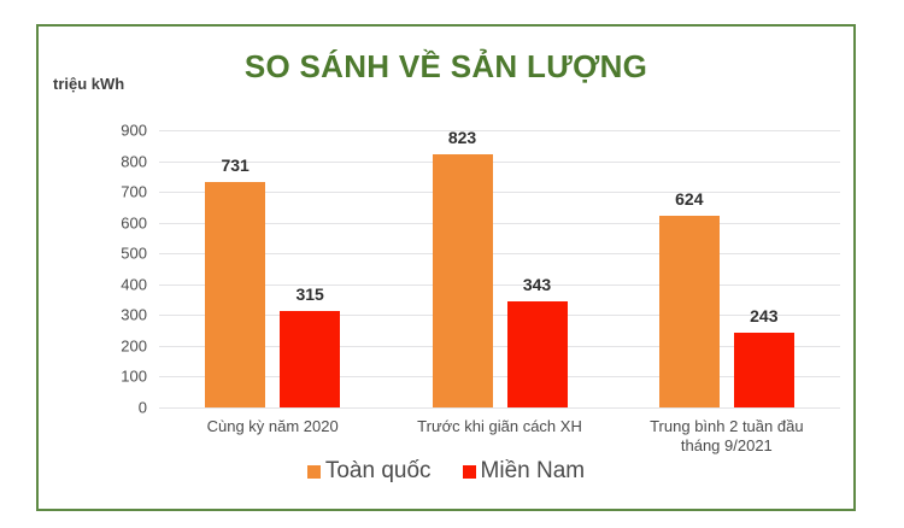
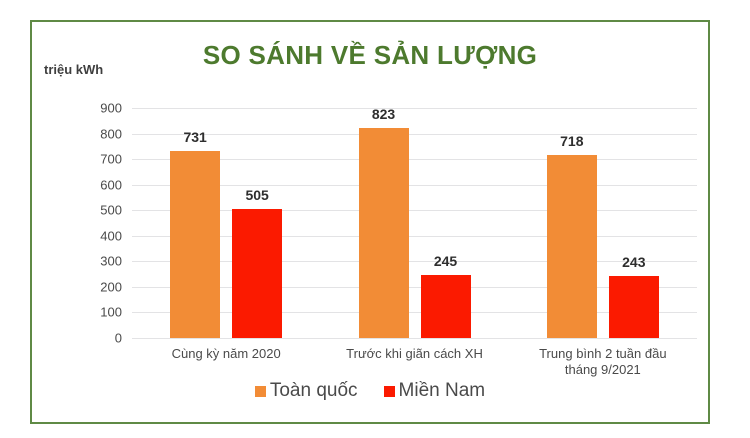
Miền Nam/Cùng kỳ năm 2020: 315 -> 505
Miền Nam/Trước khi giãn cách XH: 343 -> 245
Toàn quốc/Trung bình 2 tuần đầu tháng 9/2021: 624 -> 718
